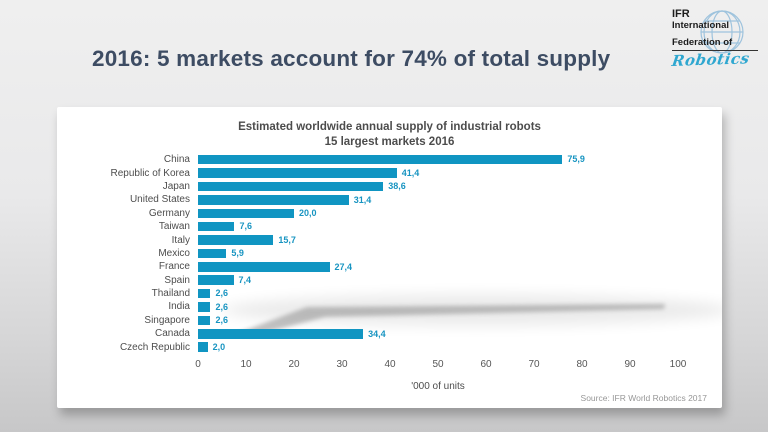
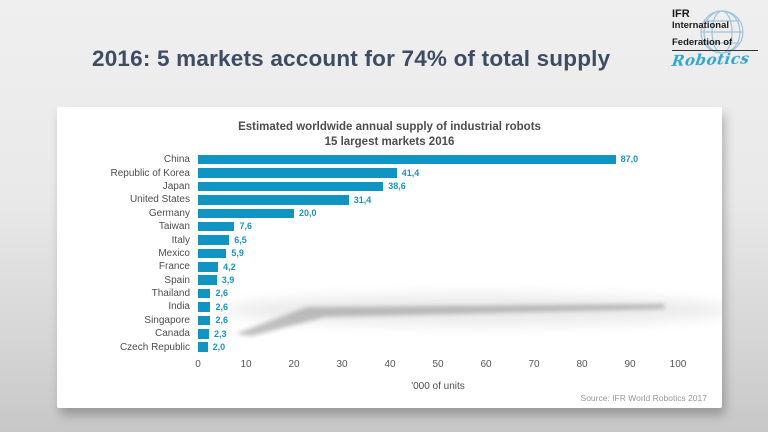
China: 75,9 -> 87,0
Italy: 15,7 -> 6,5
France: 27,4 -> 4,2
Spain: 7,4 -> 3,9
Canada: 34,4 -> 2,3
